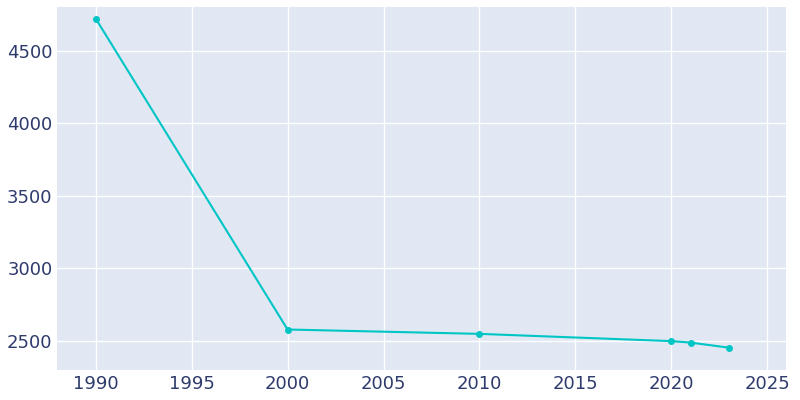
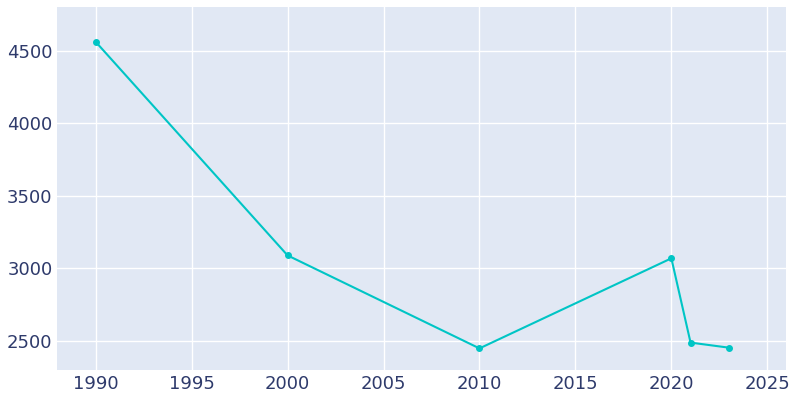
1990: 4720 -> 4560
2000: 2580 -> 3090
2010: 2550 -> 2450
2020: 2500 -> 3070
